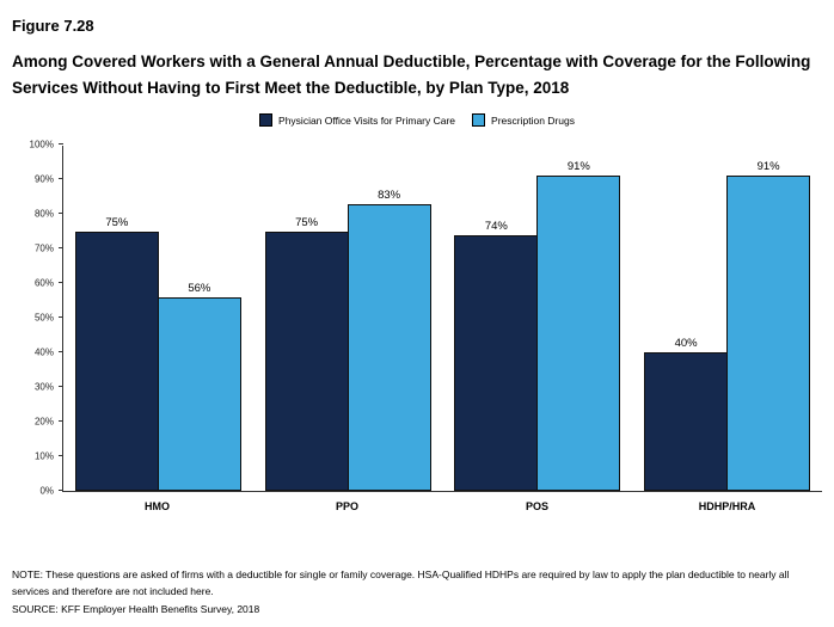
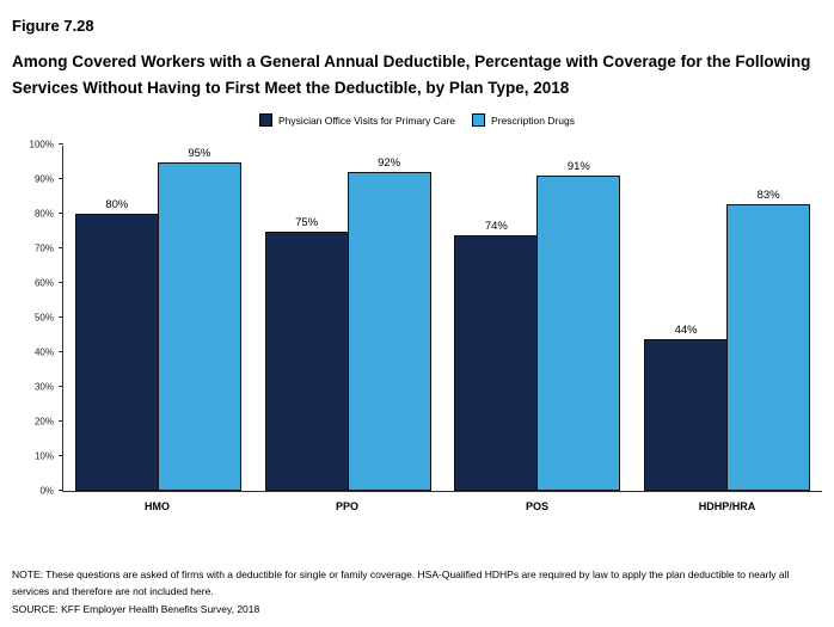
Physician Office Visits for Primary Care/HMO: 75% -> 80%
Prescription Drugs/HMO: 56% -> 95%
Prescription Drugs/PPO: 83% -> 92%
Physician Office Visits for Primary Care/HDHP/HRA: 40% -> 44%
Prescription Drugs/HDHP/HRA: 91% -> 83%
